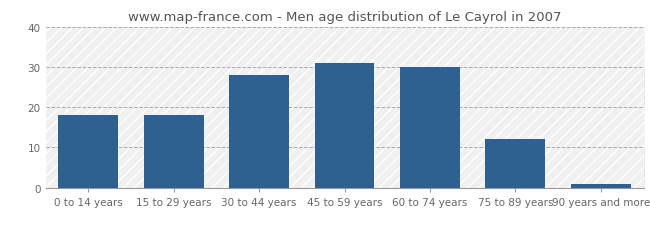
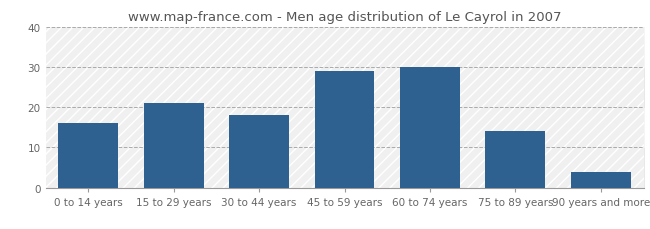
0 to 14 years: 18 -> 16
15 to 29 years: 18 -> 21
30 to 44 years: 28 -> 18
45 to 59 years: 31 -> 29
75 to 89 years: 12 -> 14
90 years and more: 1 -> 4
